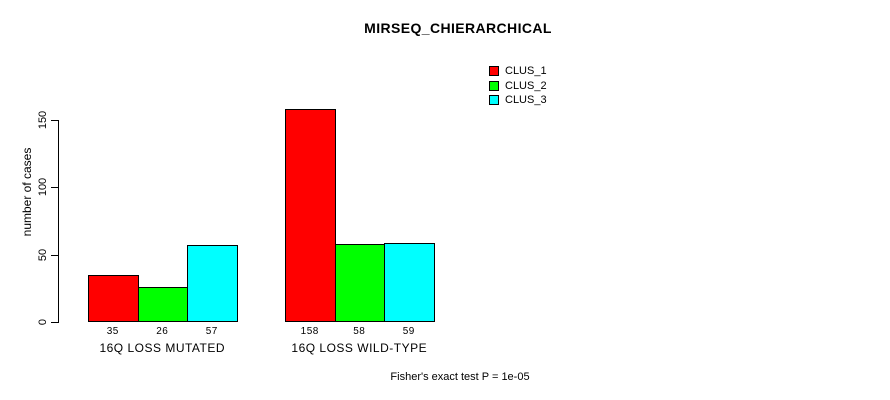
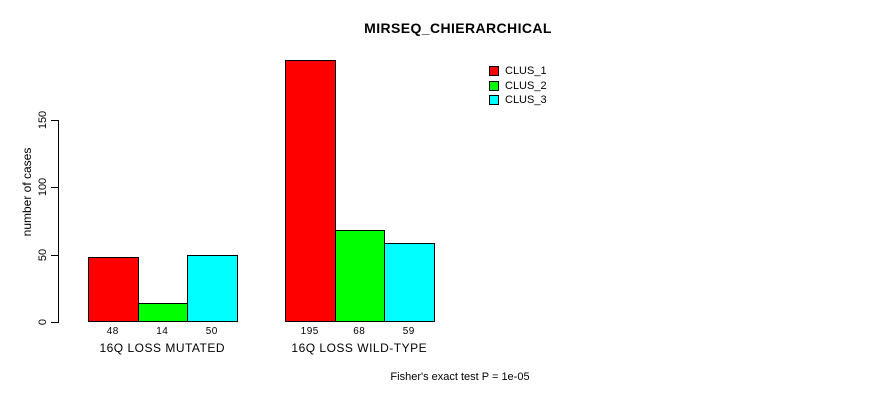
CLUS_1/16Q LOSS MUTATED: 35 -> 48
CLUS_2/16Q LOSS MUTATED: 26 -> 14
CLUS_3/16Q LOSS MUTATED: 57 -> 50
CLUS_1/16Q LOSS WILD-TYPE: 158 -> 195
CLUS_2/16Q LOSS WILD-TYPE: 58 -> 68
